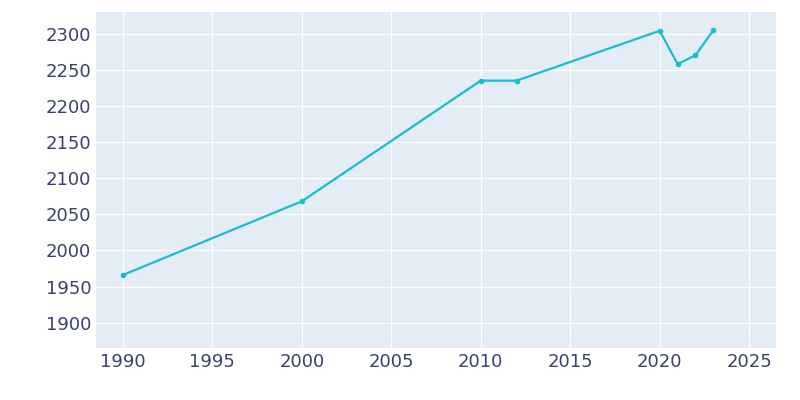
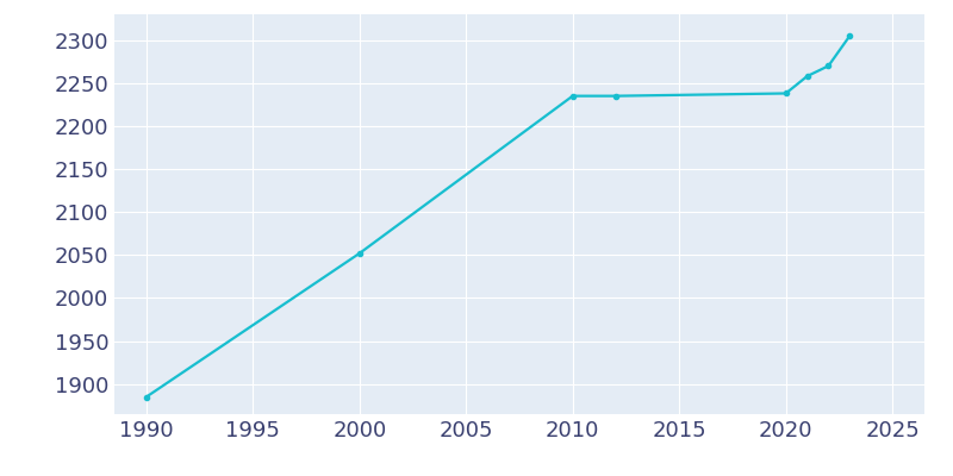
1990: 1966 -> 1885
2000: 2068 -> 2052
2020: 2304 -> 2238
